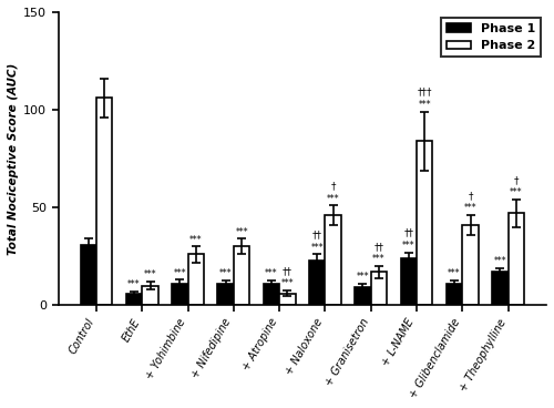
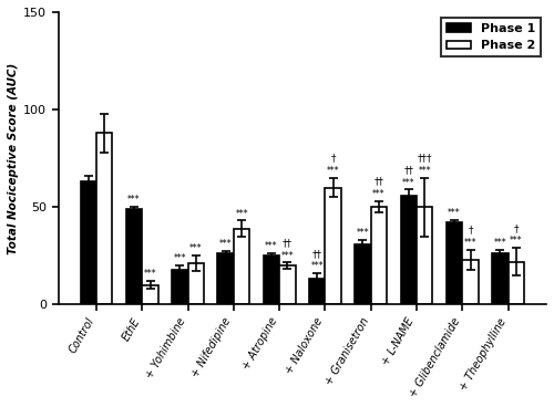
Phase 1/Control: 31 -> 63
Phase 2/Control: 106 -> 88
Phase 1/EthE: 6 -> 49
Phase 1/+ Yohimbine: 11 -> 18
Phase 2/+ Yohimbine: 26 -> 21
Phase 1/+ Nifedipine: 11 -> 26
Phase 2/+ Nifedipine: 30 -> 39
Phase 1/+ Atropine: 11 -> 25
Phase 2/+ Atropine: 6 -> 20
Phase 1/+ Naloxone: 23 -> 13
Phase 2/+ Naloxone: 46 -> 60
Phase 1/+ Granisetron: 9 -> 31
Phase 2/+ Granisetron: 17 -> 50
Phase 1/+ L-NAME: 24 -> 56
Phase 2/+ L-NAME: 84 -> 50
Phase 1/+ Glibenclamide: 11 -> 42
Phase 2/+ Glibenclamide: 41 -> 23
Phase 1/+ Theophylline: 17 -> 26
Phase 2/+ Theophylline: 47 -> 22
